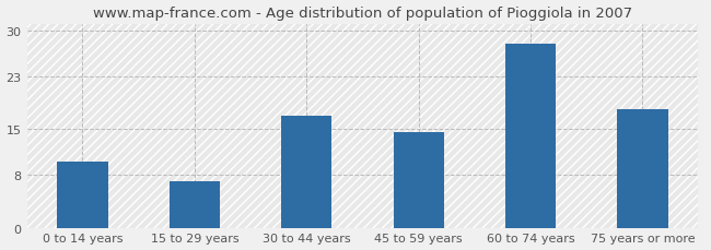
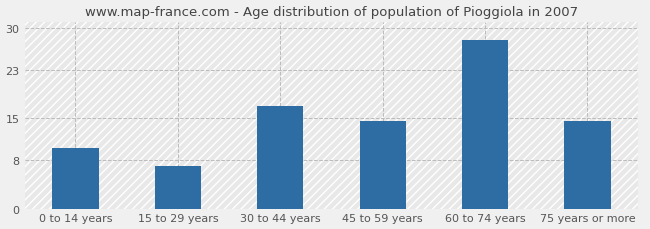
75 years or more: 18.0 -> 14.5
